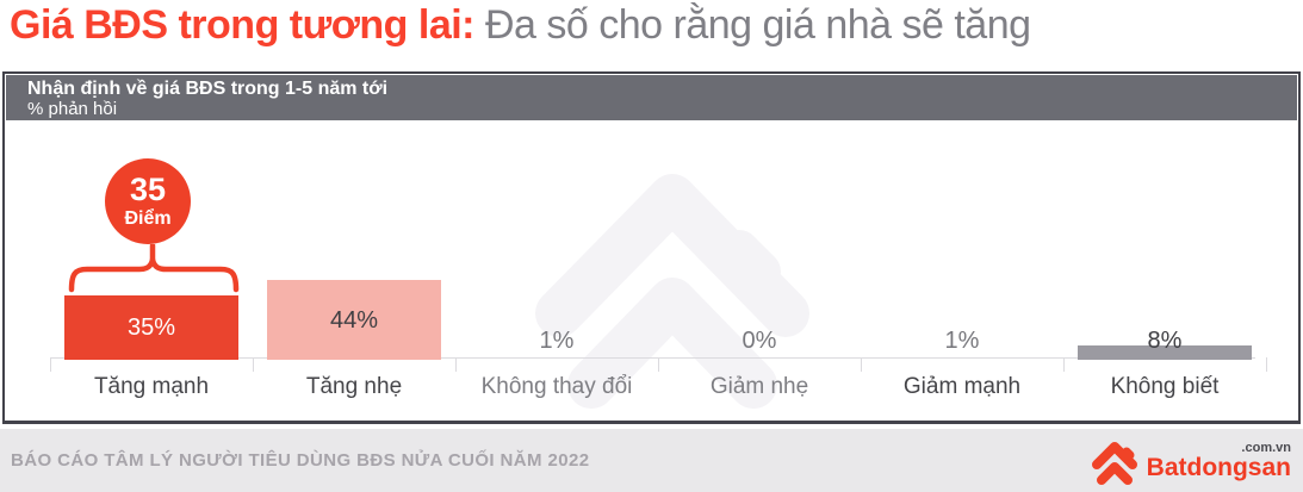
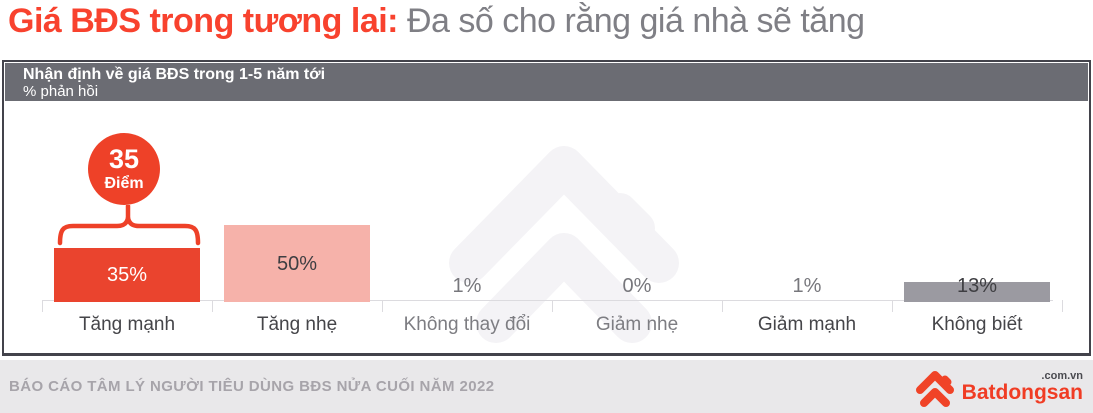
Tăng nhẹ: 44% -> 50%
Không biết: 8% -> 13%
